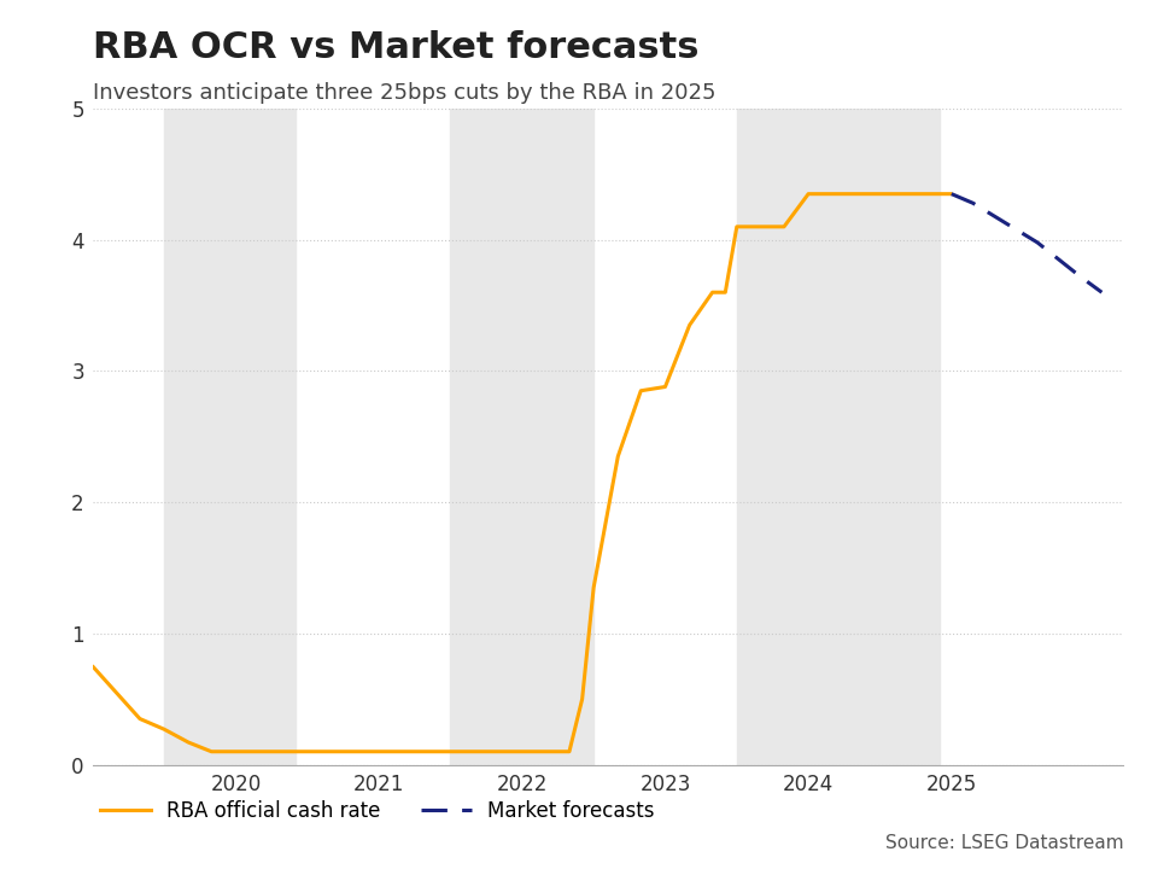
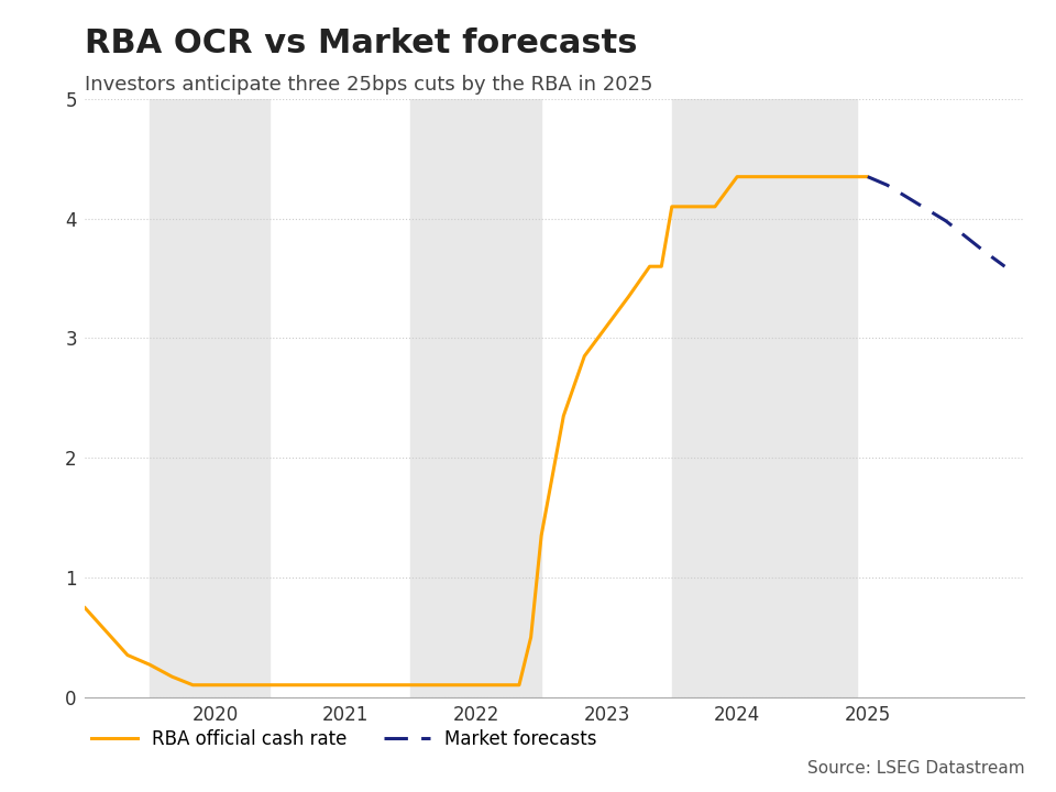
RBA official cash rate/2023: 2.88 -> 3.10
